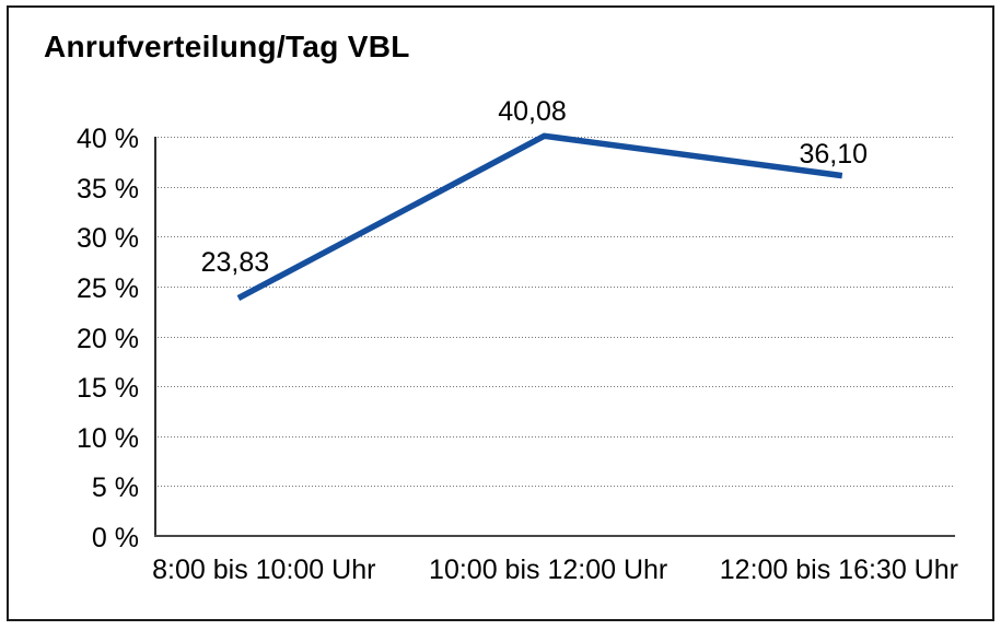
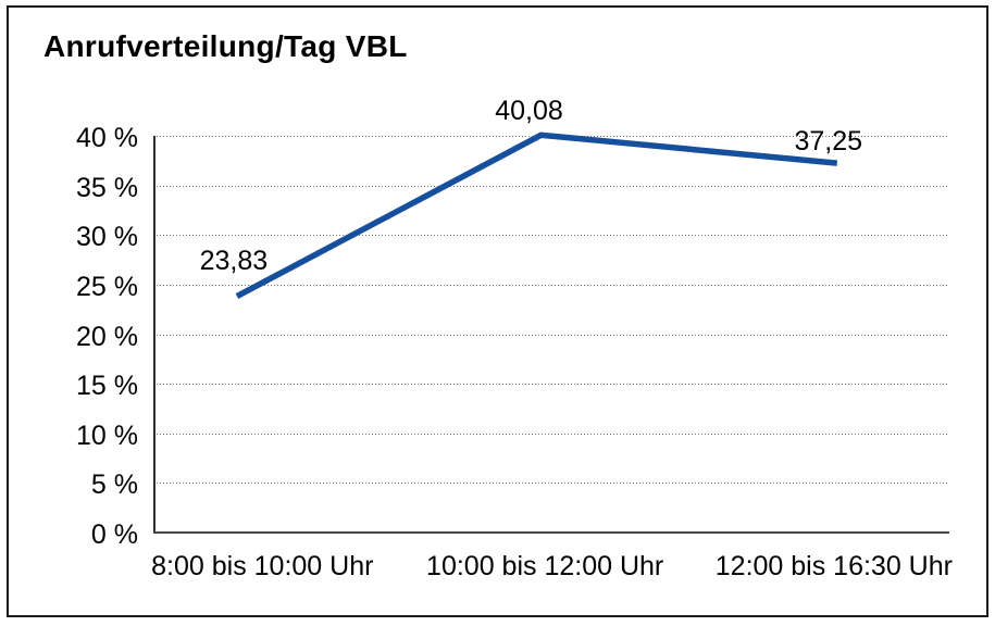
12:00 bis 16:30 Uhr: 36,10 -> 37,25
